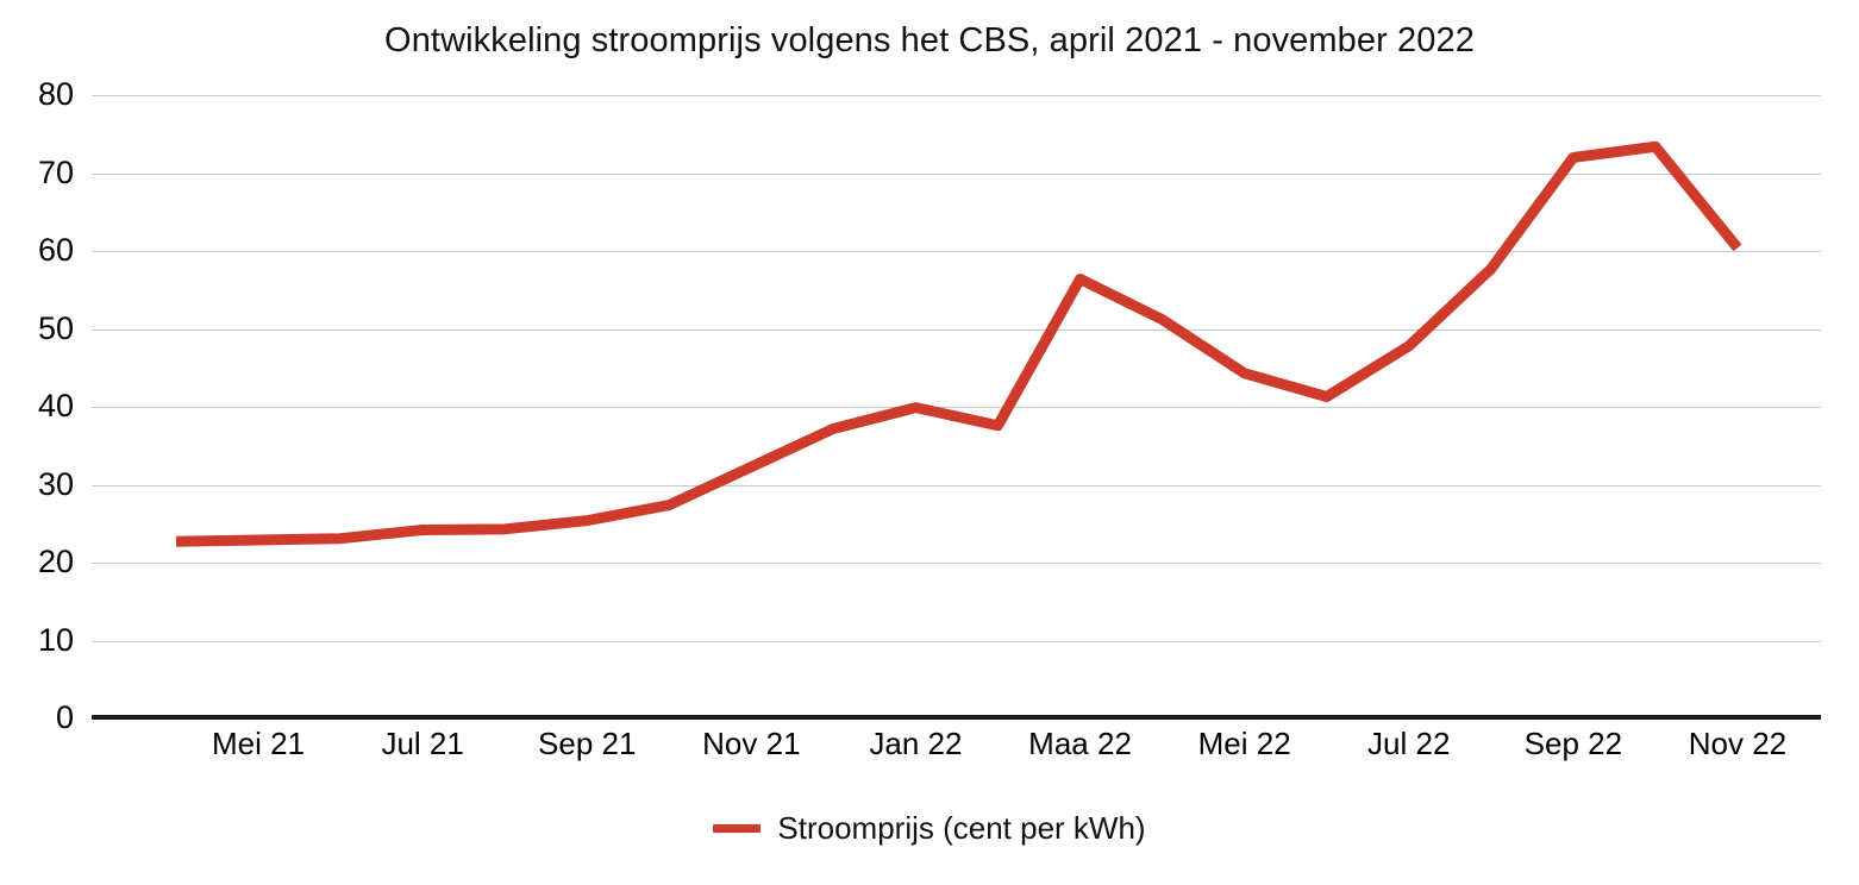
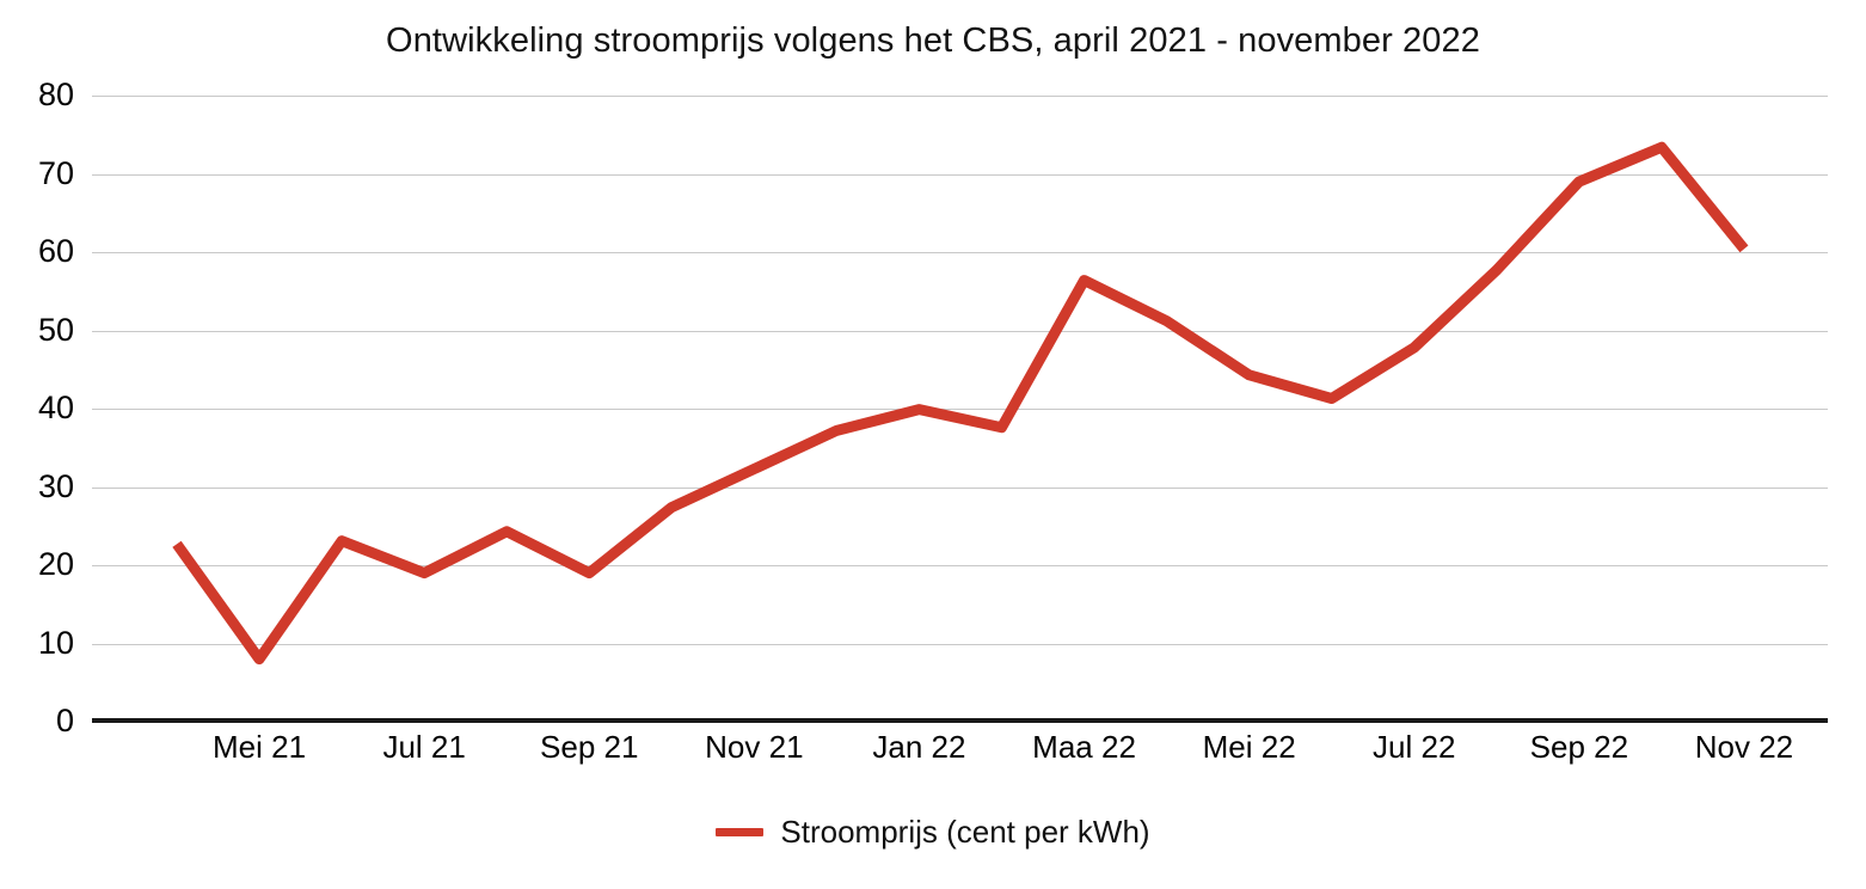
Mei 21: 23 -> 8
Jul 21: 24 -> 19
Sep 21: 25 -> 19
Sep 22: 72 -> 69
